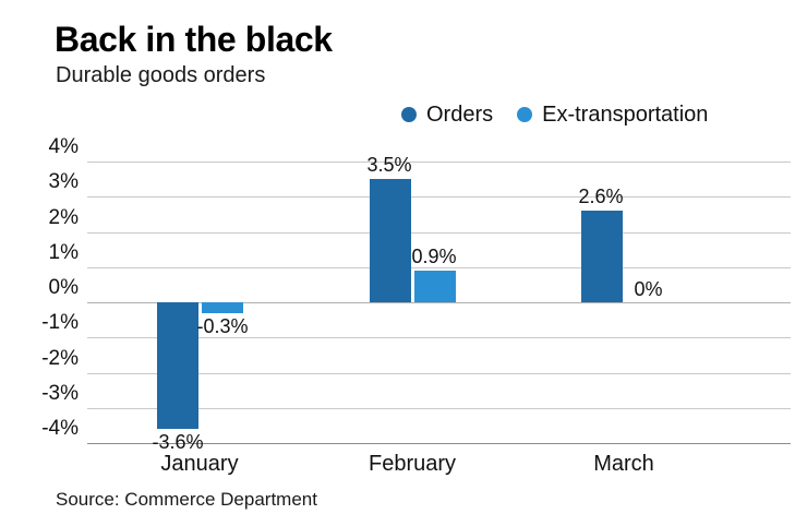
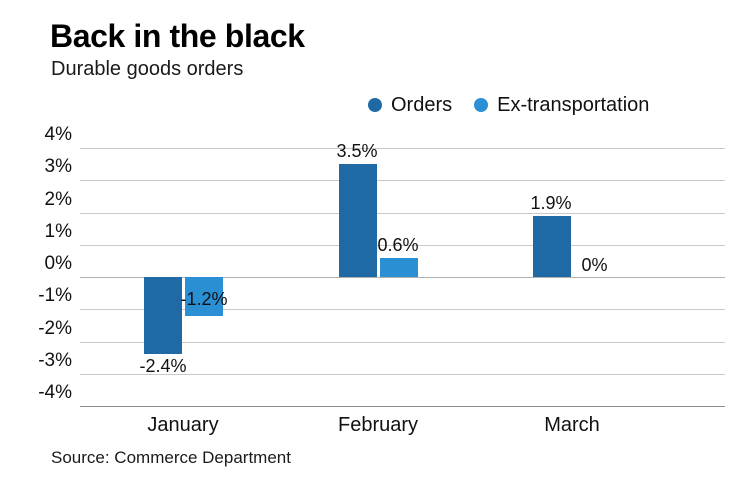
Orders/January: -3.6% -> -2.4%
Ex-transportation/January: -0.3% -> -1.2%
Ex-transportation/February: 0.9% -> 0.6%
Orders/March: 2.6% -> 1.9%
